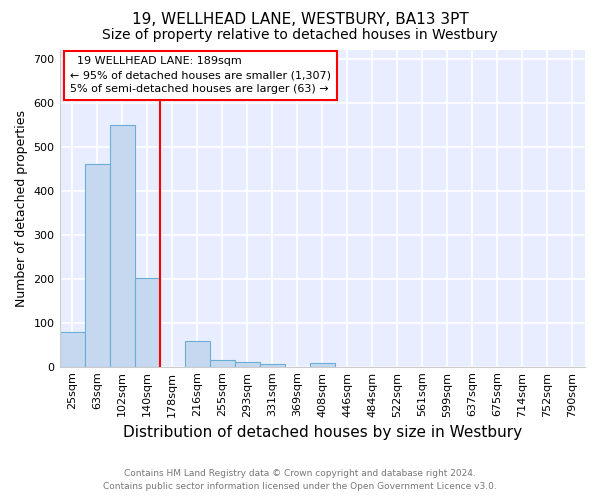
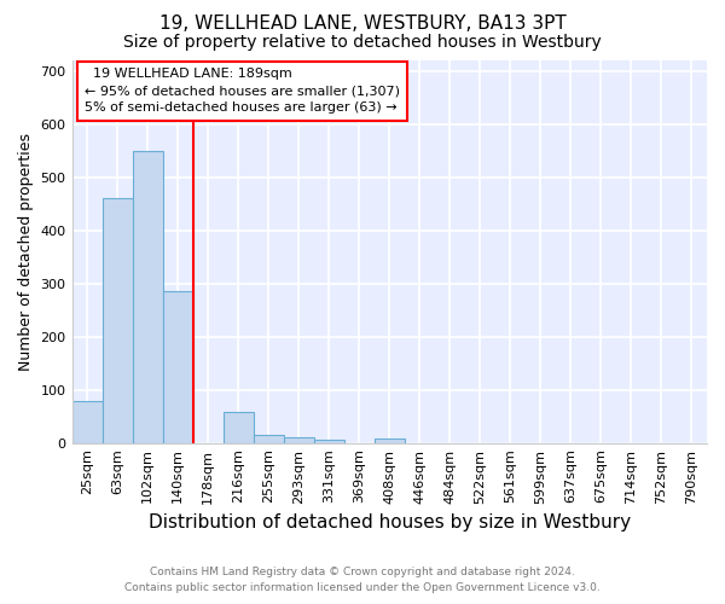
140sqm: 202 -> 285
